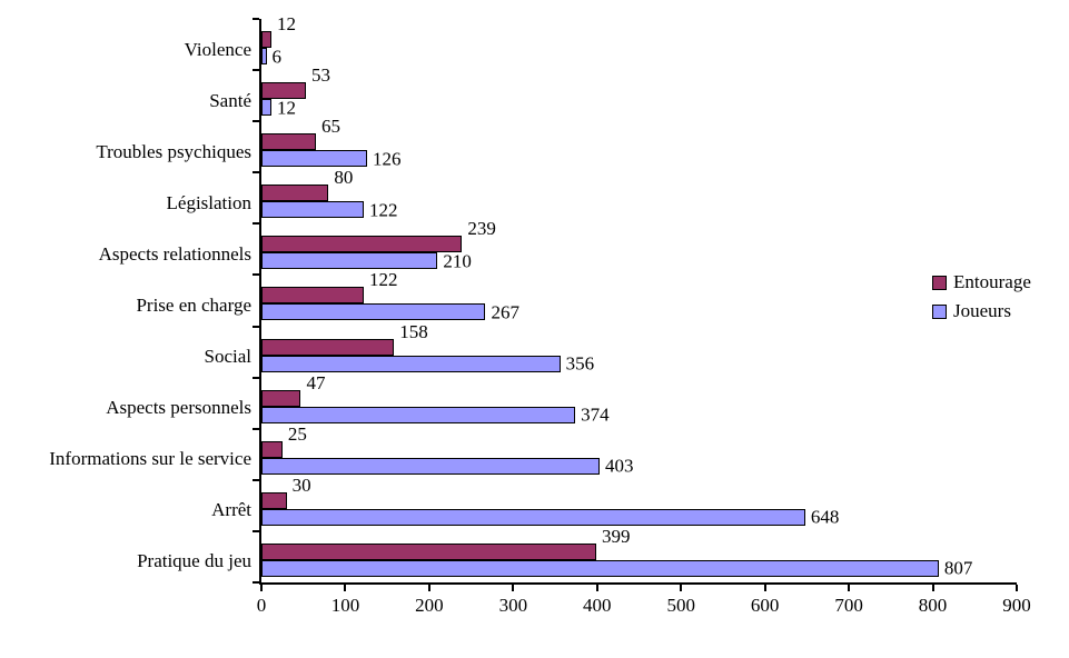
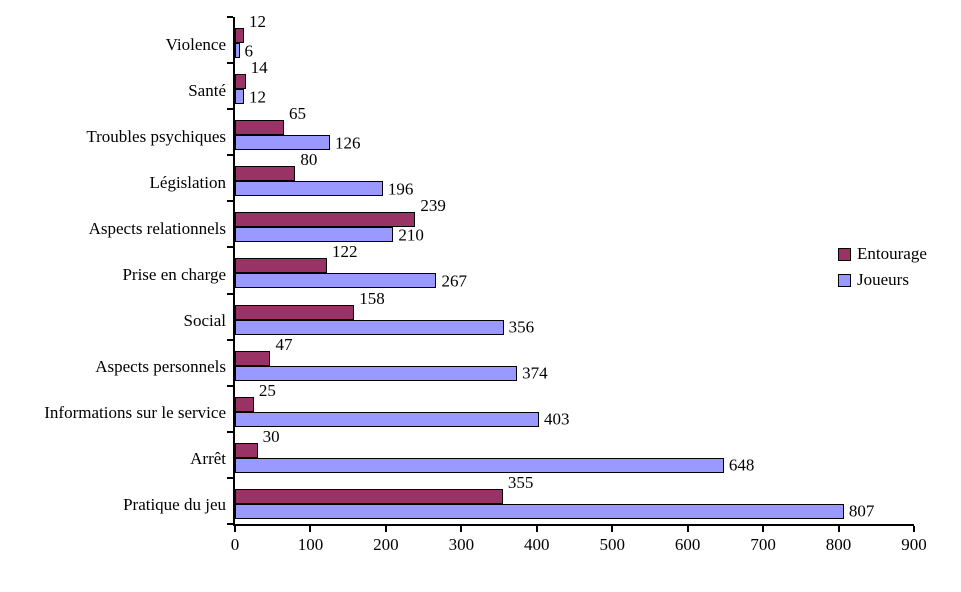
Entourage/Santé: 53 -> 14
Joueurs/Législation: 122 -> 196
Entourage/Pratique du jeu: 399 -> 355
